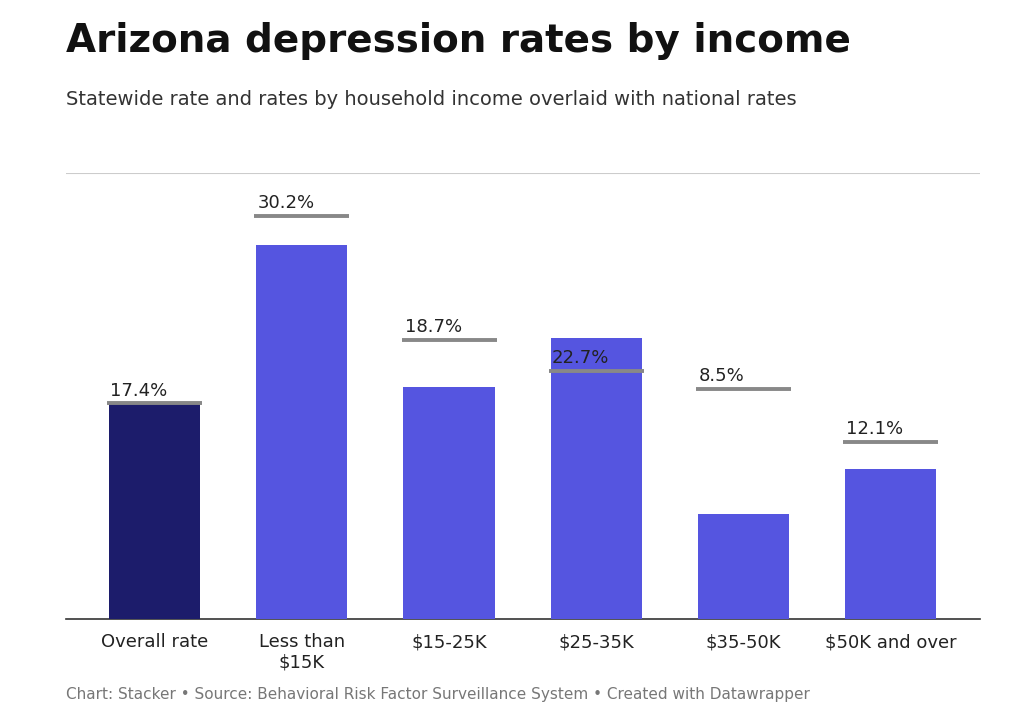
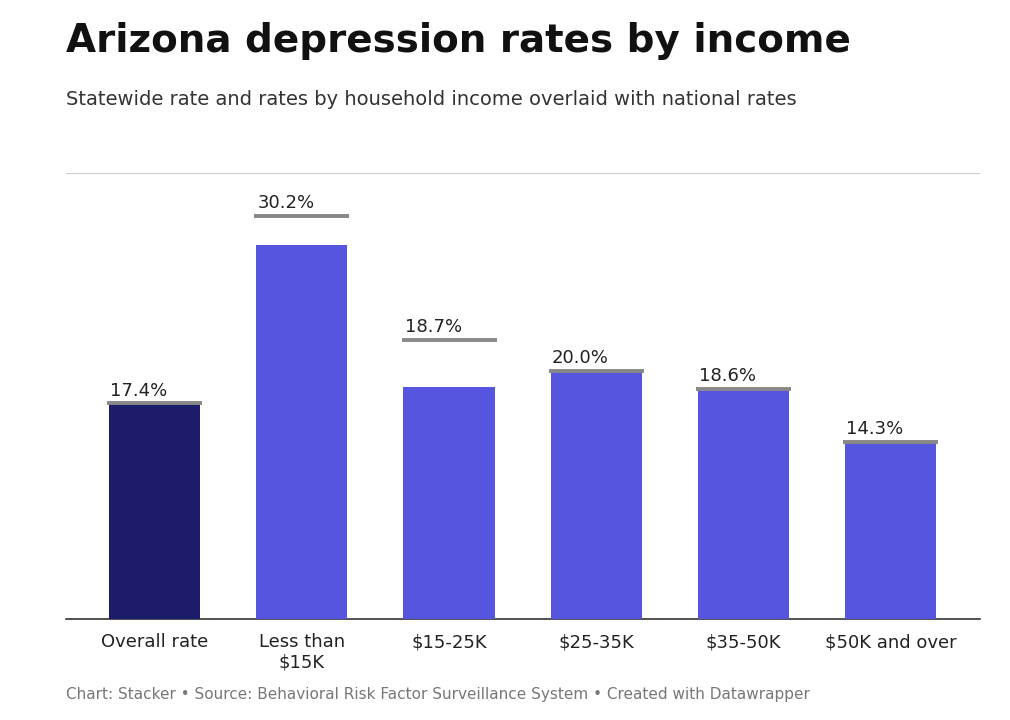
$25-35K: 22.7% -> 20.0%
$35-50K: 8.5% -> 18.6%
$50K and over: 12.1% -> 14.3%
